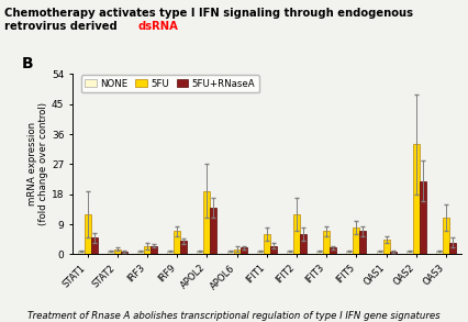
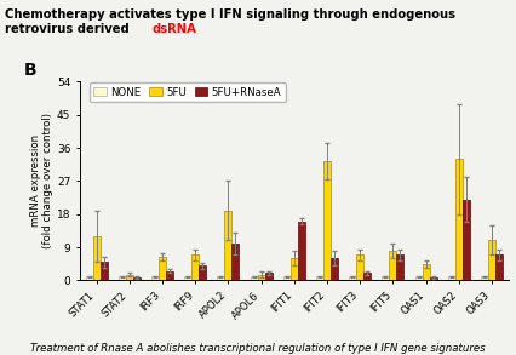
5FU/IRF3: 2.5 -> 6.5
5FU+RNaseA/APOL2: 14.0 -> 10.0
5FU+RNaseA/IFIT1: 2.5 -> 16.0
5FU/IFIT2: 12.0 -> 32.5
5FU+RNaseA/OAS3: 3.5 -> 7.0
